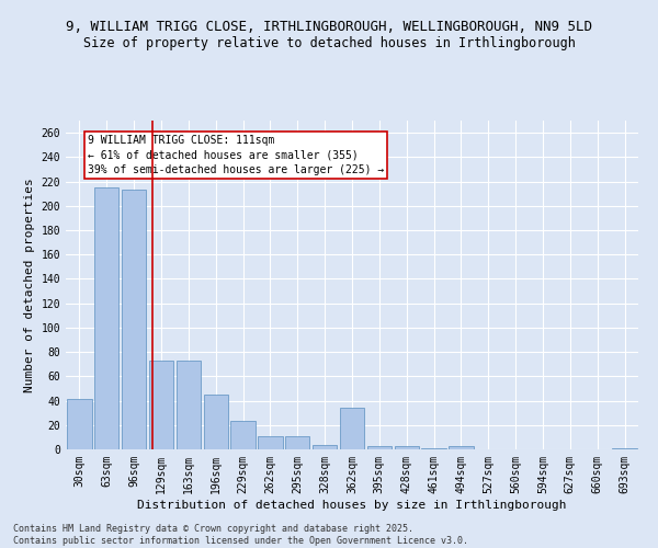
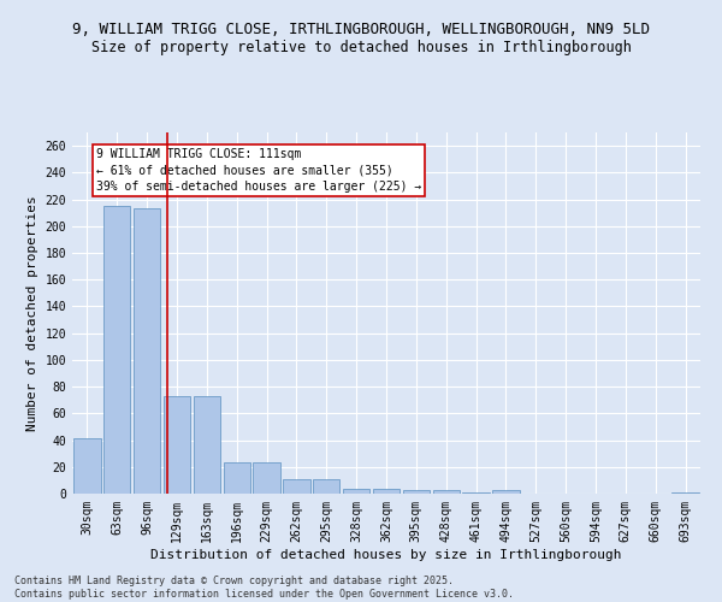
196sqm: 45 -> 23
362sqm: 34 -> 4
